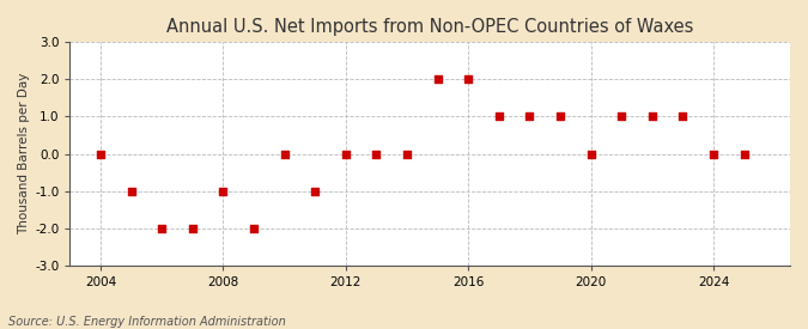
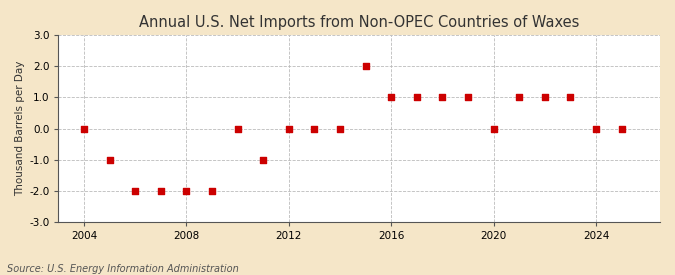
2008: -1 -> -2
2016: 2 -> 1
